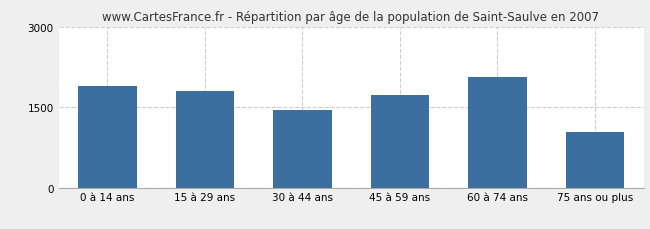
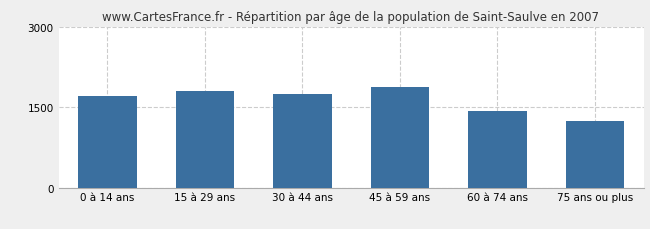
0 à 14 ans: 1900 -> 1700
30 à 44 ans: 1440 -> 1750
45 à 59 ans: 1720 -> 1870
60 à 74 ans: 2060 -> 1420
75 ans ou plus: 1040 -> 1250
